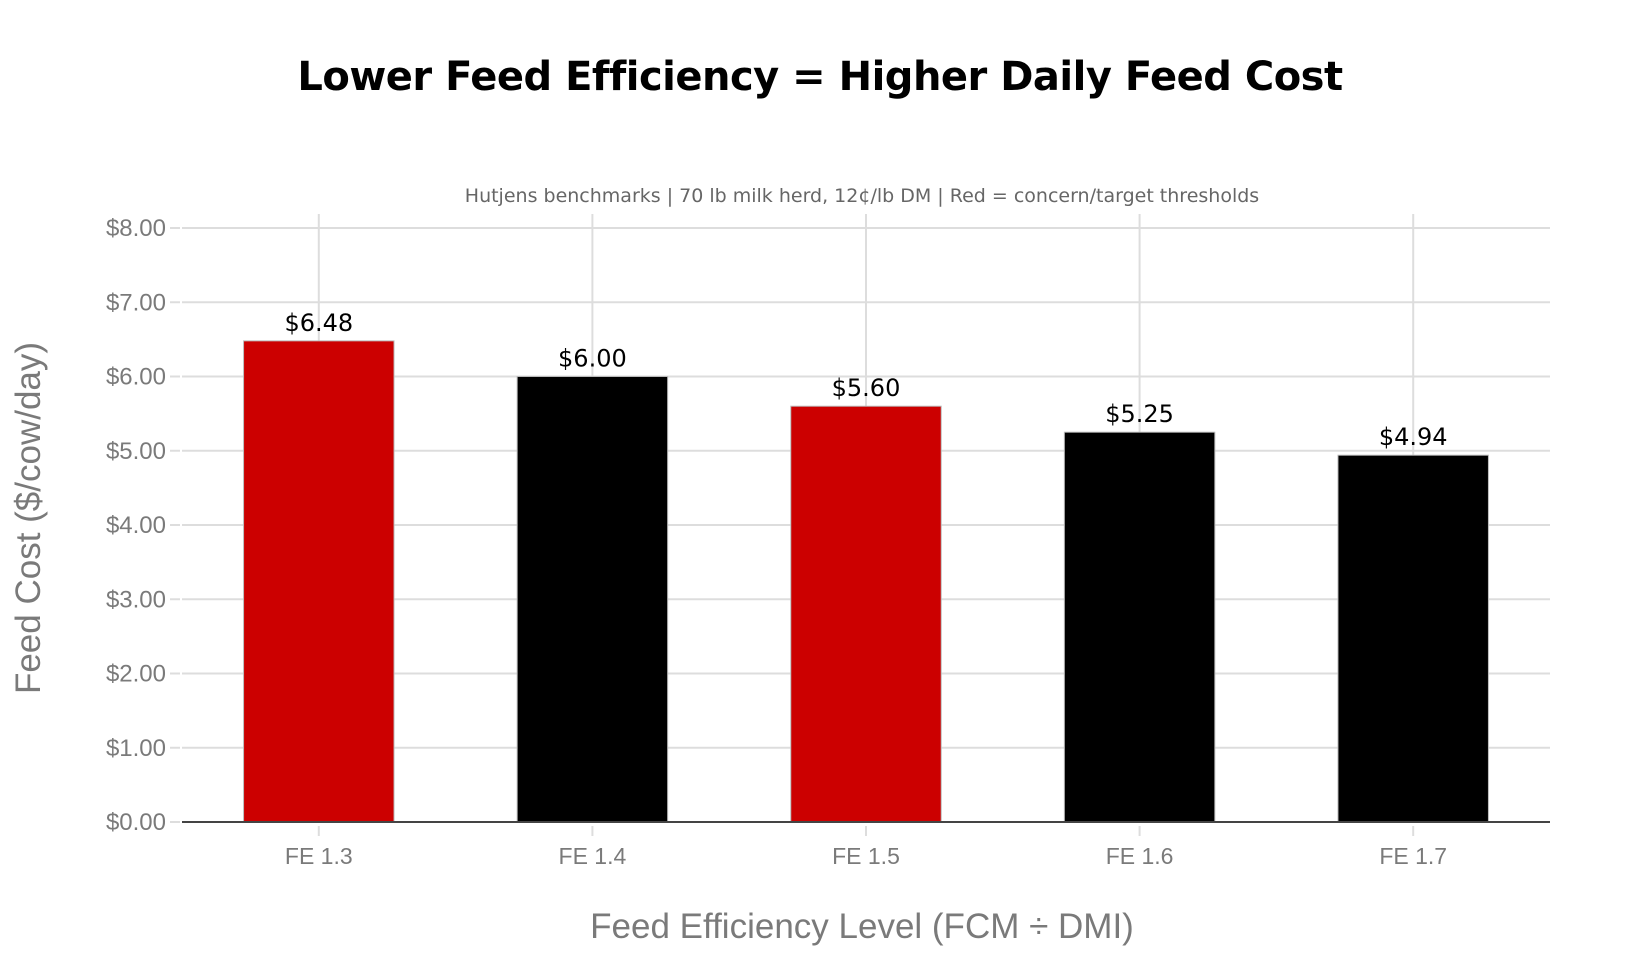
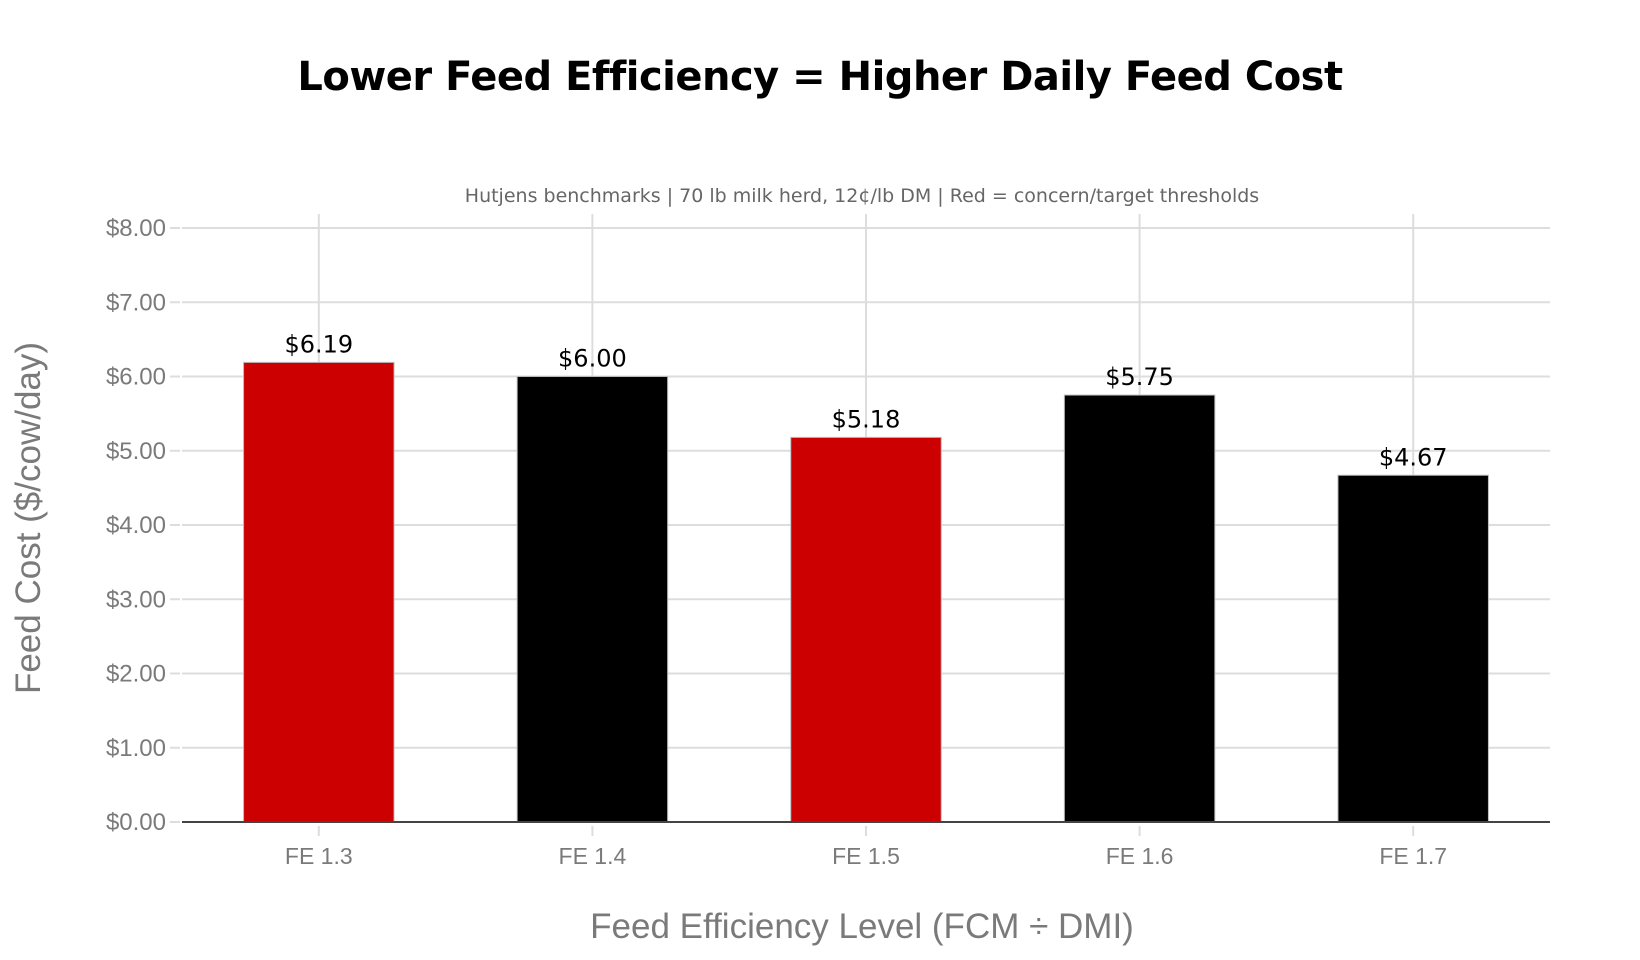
FE 1.3: $6.48 -> $6.19
FE 1.5: $5.60 -> $5.18
FE 1.6: $5.25 -> $5.75
FE 1.7: $4.94 -> $4.67
